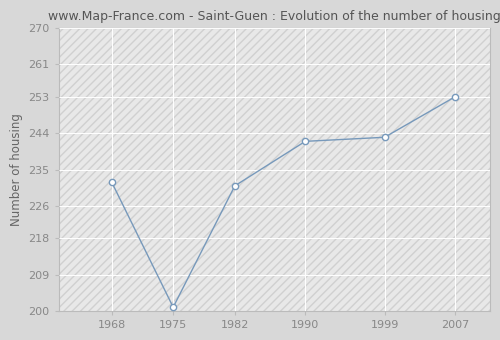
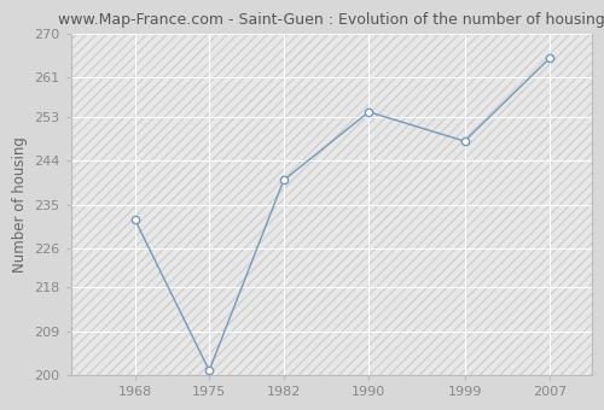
1982: 231 -> 240
1990: 242 -> 254
1999: 243 -> 248
2007: 253 -> 265
